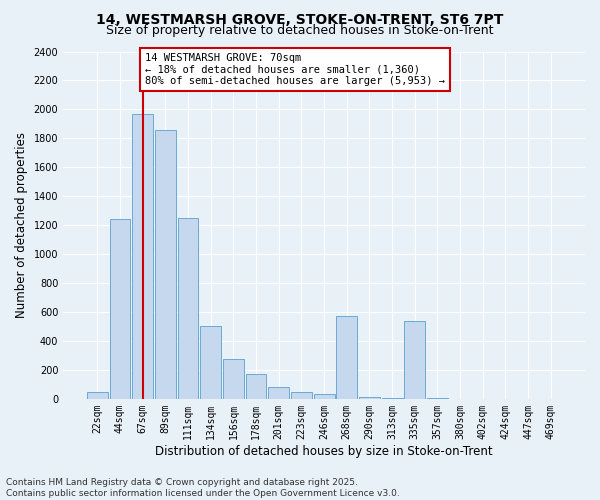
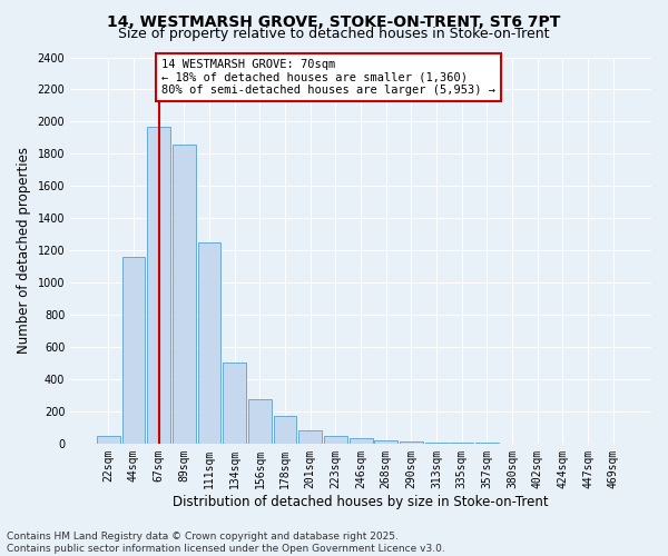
44sqm: 1240 -> 1160
268sqm: 570 -> 20
335sqm: 540 -> 0
